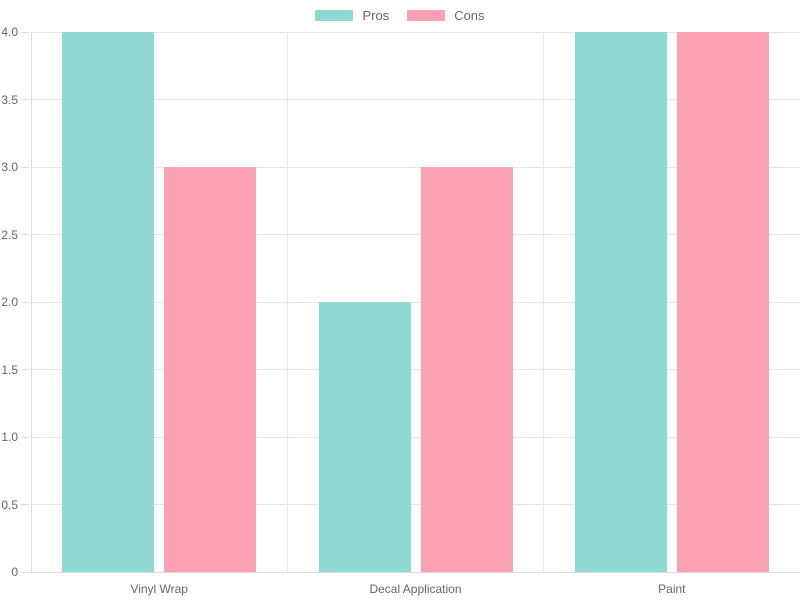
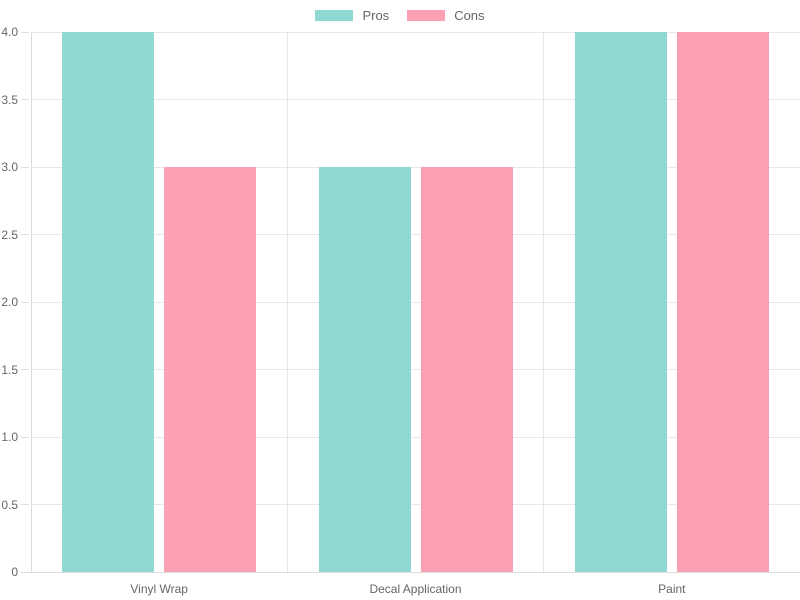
Pros/Decal Application: 2 -> 3
